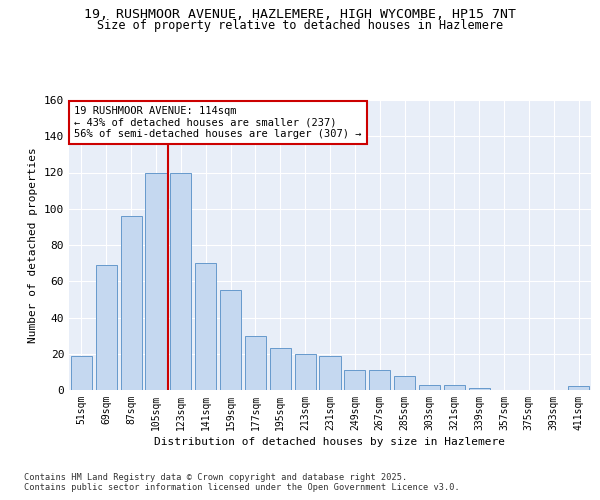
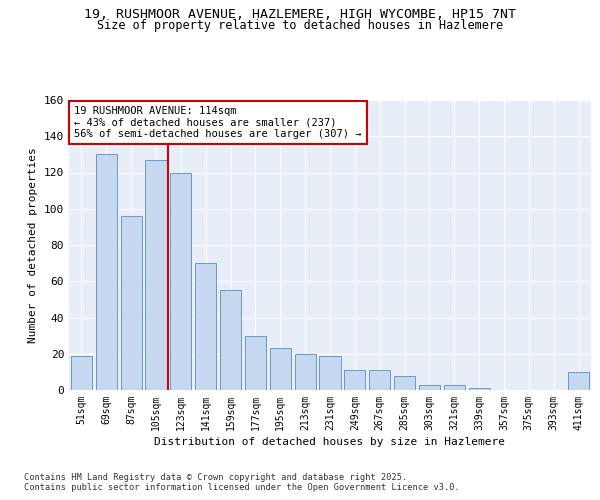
69sqm: 69 -> 130
105sqm: 120 -> 127
411sqm: 2 -> 10
